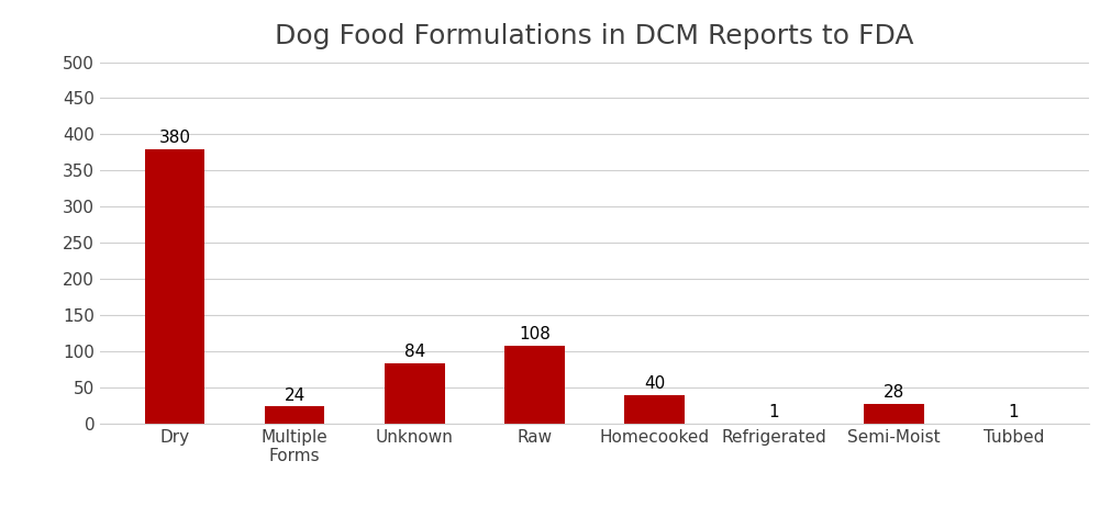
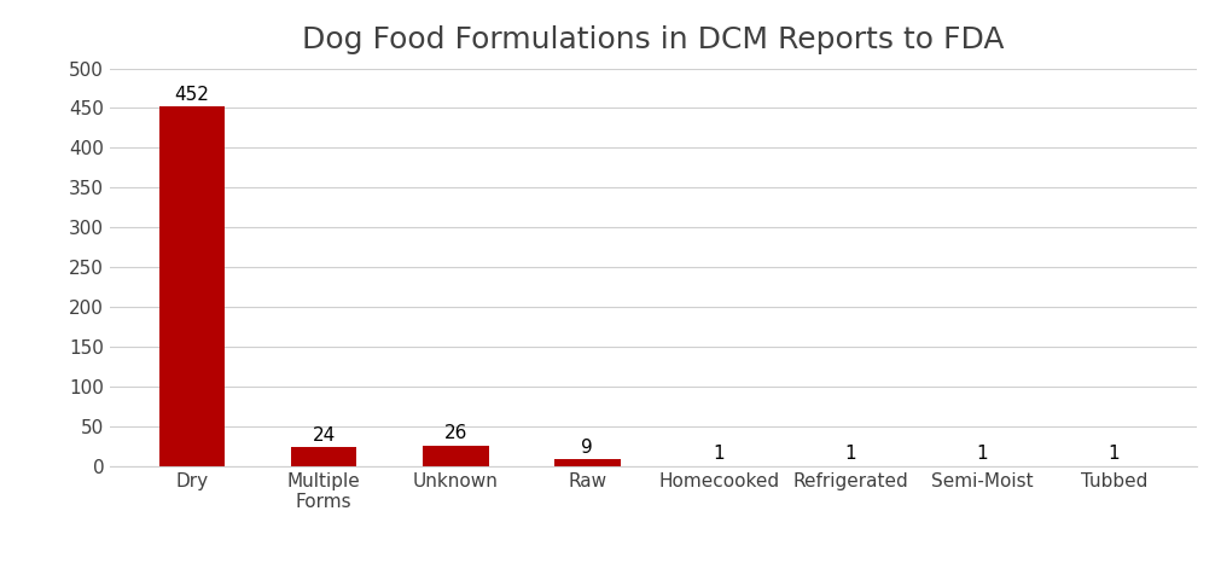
Dry: 380 -> 452
Unknown: 84 -> 26
Raw: 108 -> 9
Homecooked: 40 -> 1
Semi-Moist: 28 -> 1
